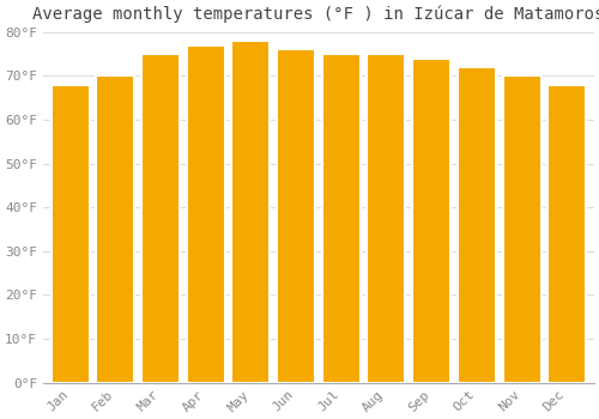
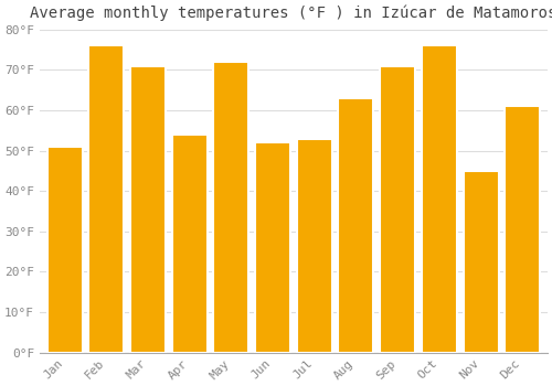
Jan: 68°F -> 51°F
Feb: 70°F -> 76°F
Mar: 75°F -> 71°F
Apr: 77°F -> 54°F
May: 78°F -> 72°F
Jun: 76°F -> 52°F
Jul: 75°F -> 53°F
Aug: 75°F -> 63°F
Sep: 74°F -> 71°F
Oct: 72°F -> 76°F
Nov: 70°F -> 45°F
Dec: 68°F -> 61°F
